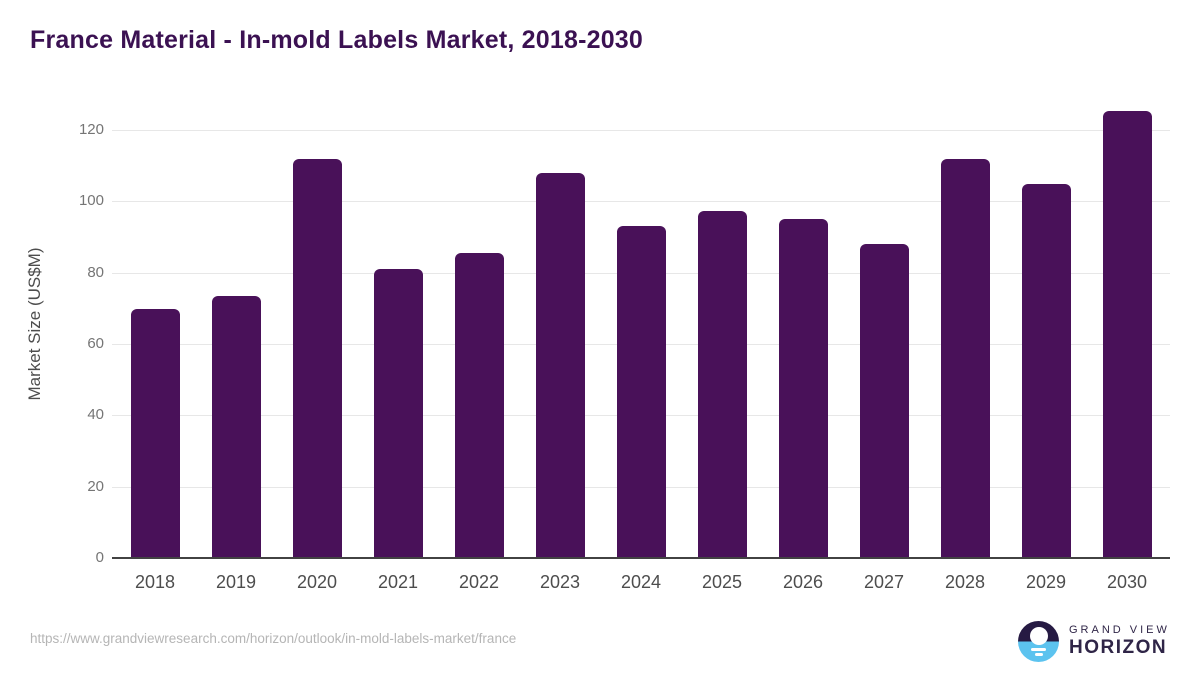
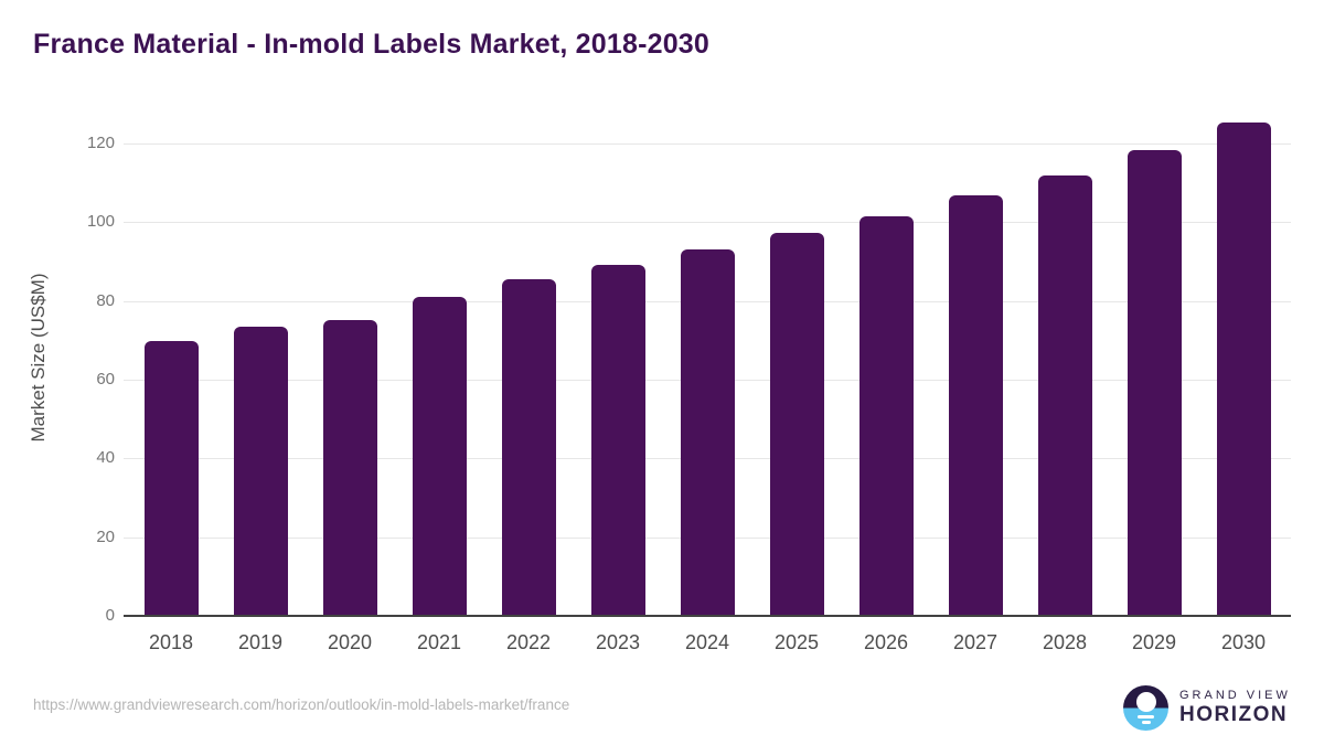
2020: 112 -> 75
2023: 108 -> 89
2026: 95 -> 102
2027: 88 -> 107
2029: 105 -> 118
